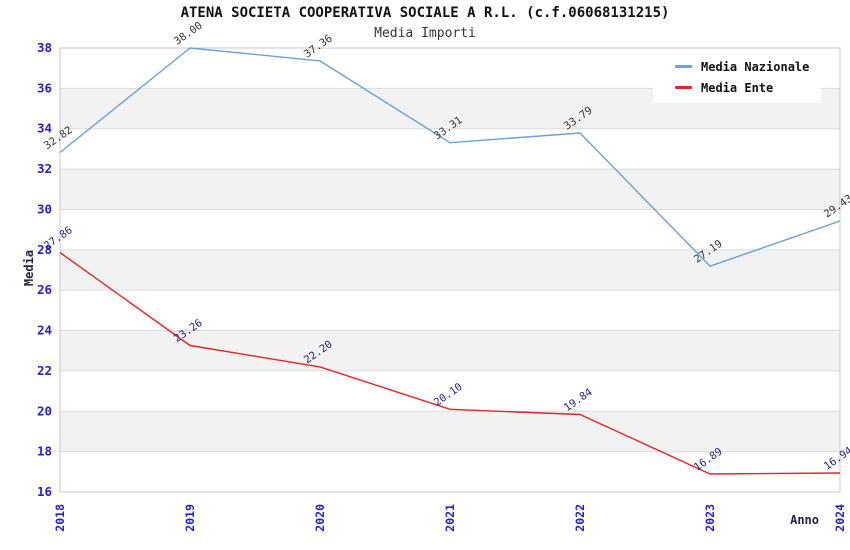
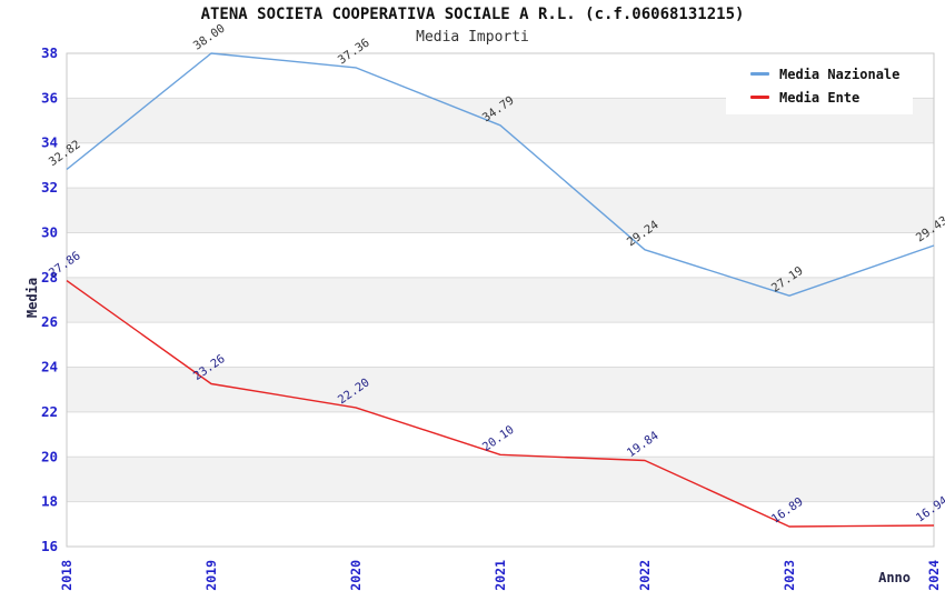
Media Nazionale/2021: 33.31 -> 34.79
Media Nazionale/2022: 33.79 -> 29.24
